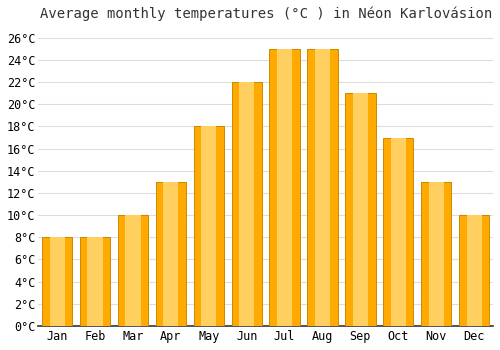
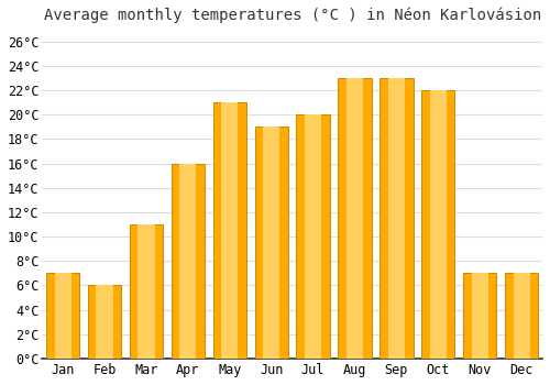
Jan: 8°C -> 7°C
Feb: 8°C -> 6°C
Mar: 10°C -> 11°C
Apr: 13°C -> 16°C
May: 18°C -> 21°C
Jun: 22°C -> 19°C
Jul: 25°C -> 20°C
Aug: 25°C -> 23°C
Sep: 21°C -> 23°C
Oct: 17°C -> 22°C
Nov: 13°C -> 7°C
Dec: 10°C -> 7°C
